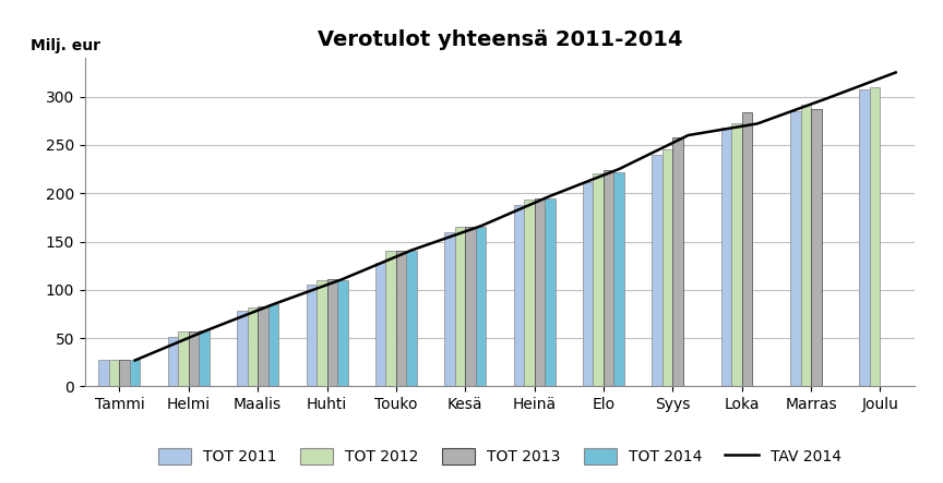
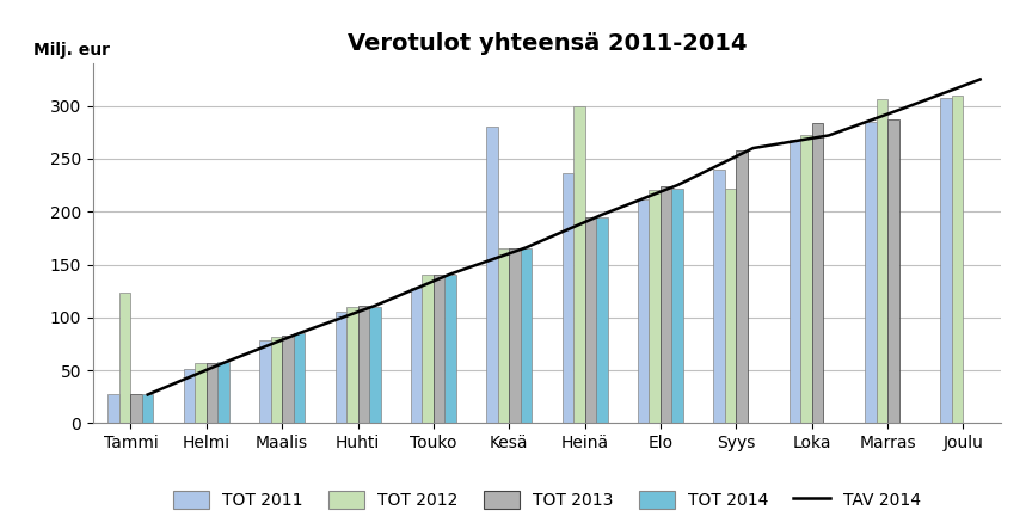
TOT 2012/Tammi: 28 -> 124
TOT 2011/Kesä: 160 -> 280
TOT 2011/Heinä: 188 -> 236
TOT 2012/Heinä: 193 -> 300
TOT 2012/Syys: 245 -> 222
TOT 2012/Marras: 292 -> 306
